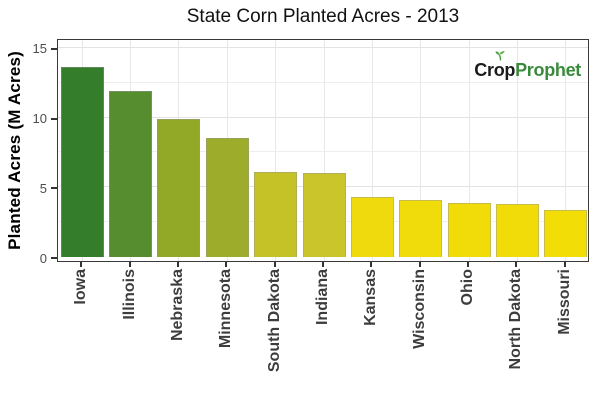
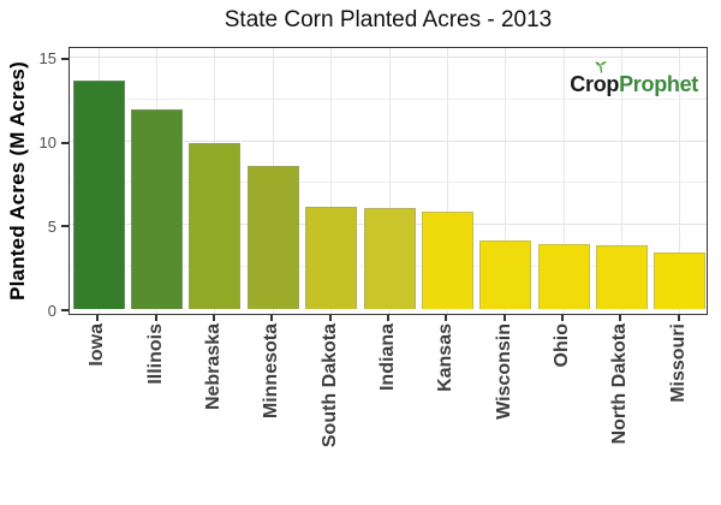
Kansas: 4.3 -> 5.8
